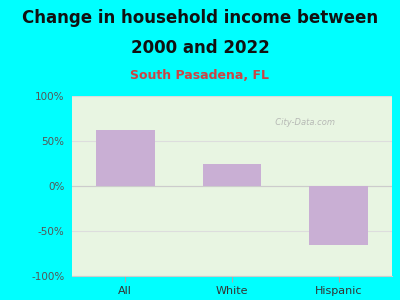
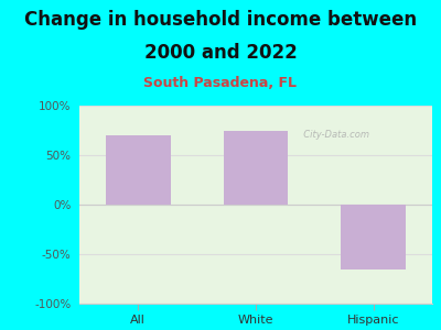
All: 62% -> 70%
White: 24% -> 75%
